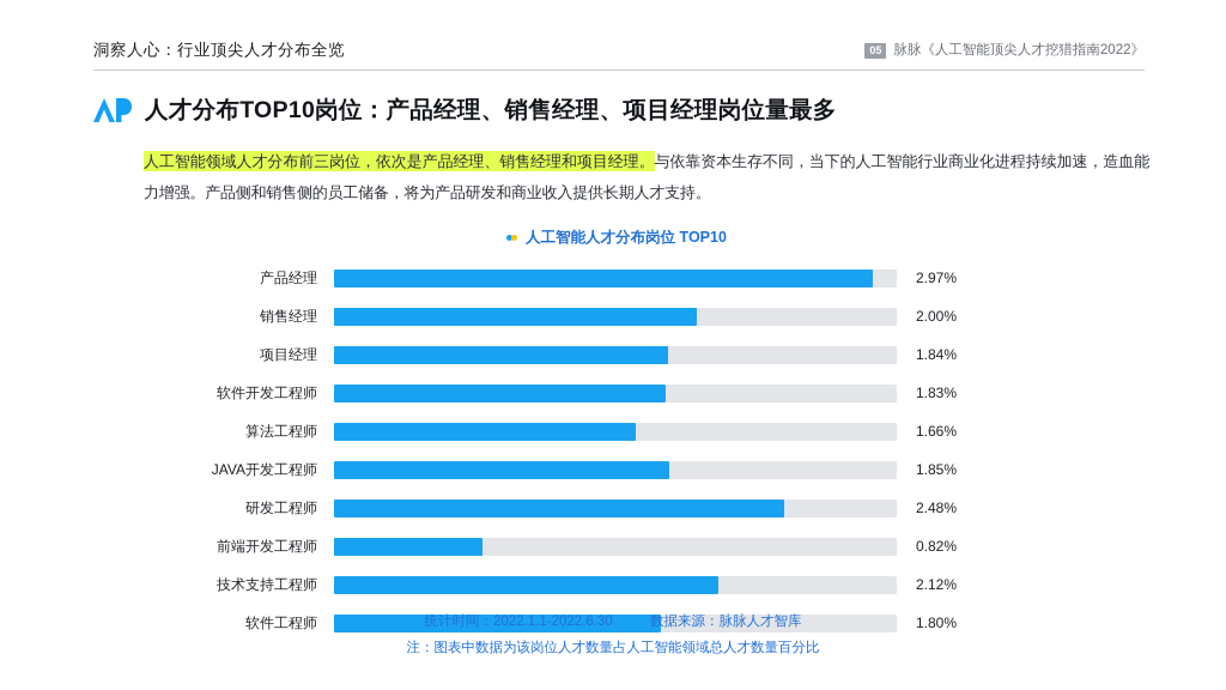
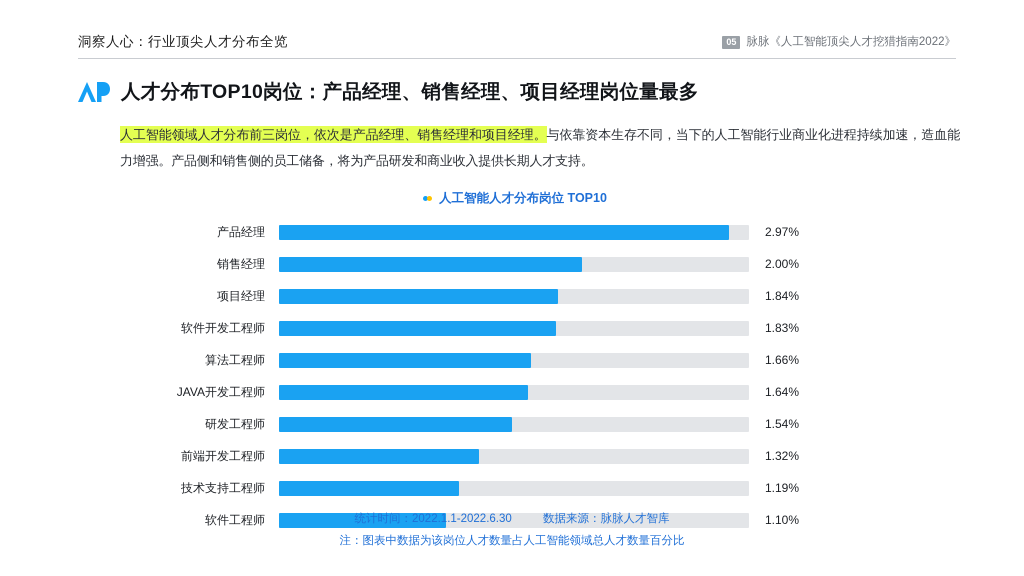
JAVA开发工程师: 1.85% -> 1.64%
研发工程师: 2.48% -> 1.54%
前端开发工程师: 0.82% -> 1.32%
技术支持工程师: 2.12% -> 1.19%
软件工程师: 1.80% -> 1.10%
